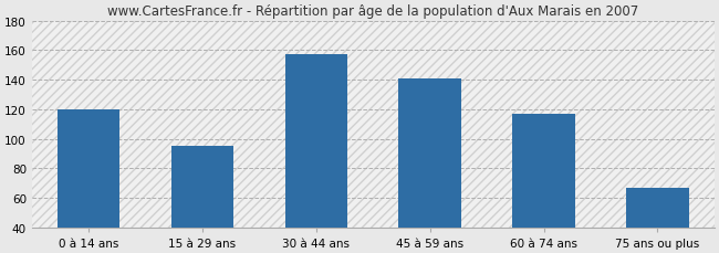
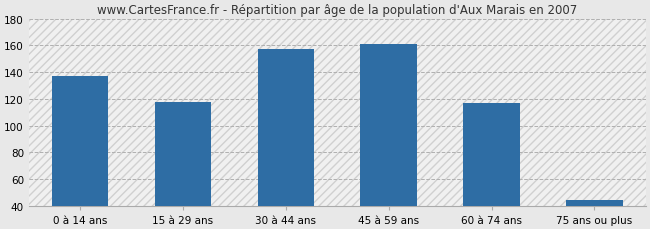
0 à 14 ans: 120 -> 137
15 à 29 ans: 95 -> 118
45 à 59 ans: 141 -> 161
75 ans ou plus: 67 -> 44
